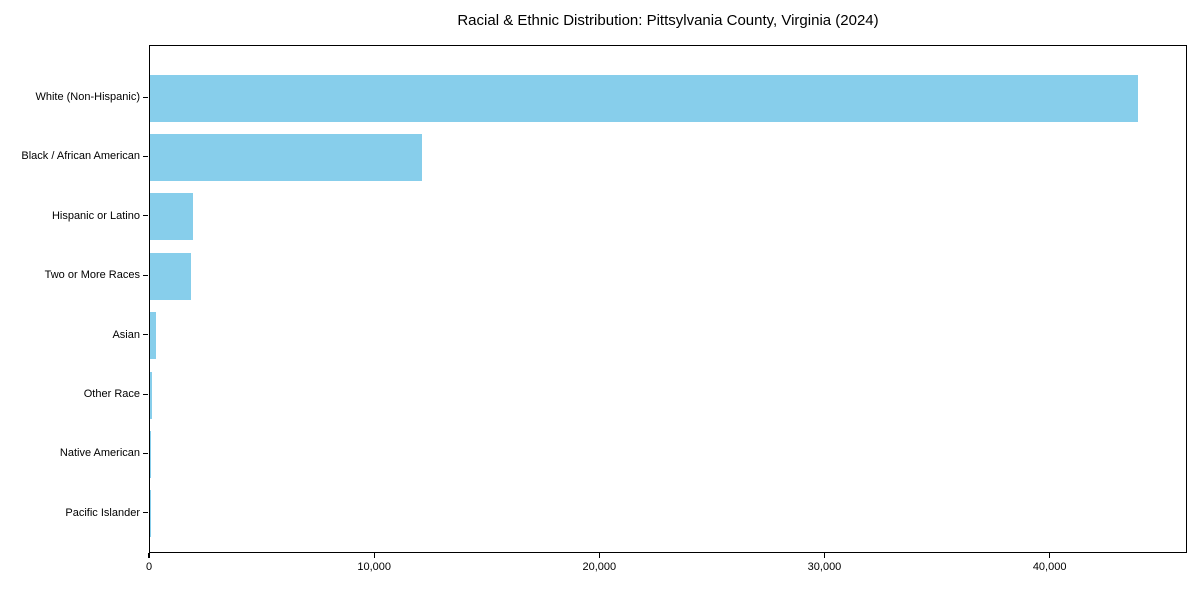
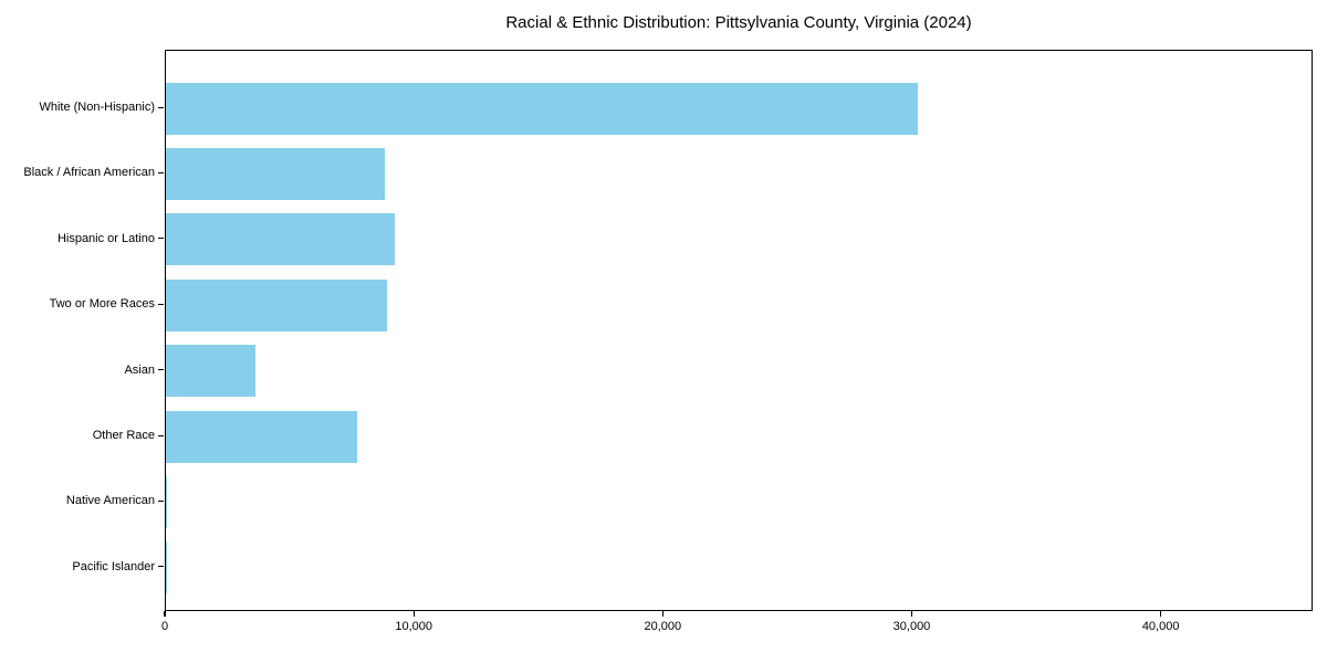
White (Non-Hispanic): 43900 -> 30200
Black / African American: 12100 -> 8800
Hispanic or Latino: 1900 -> 9200
Two or More Races: 1800 -> 8900
Asian: 200 -> 3600
Other Race: 100 -> 7700
